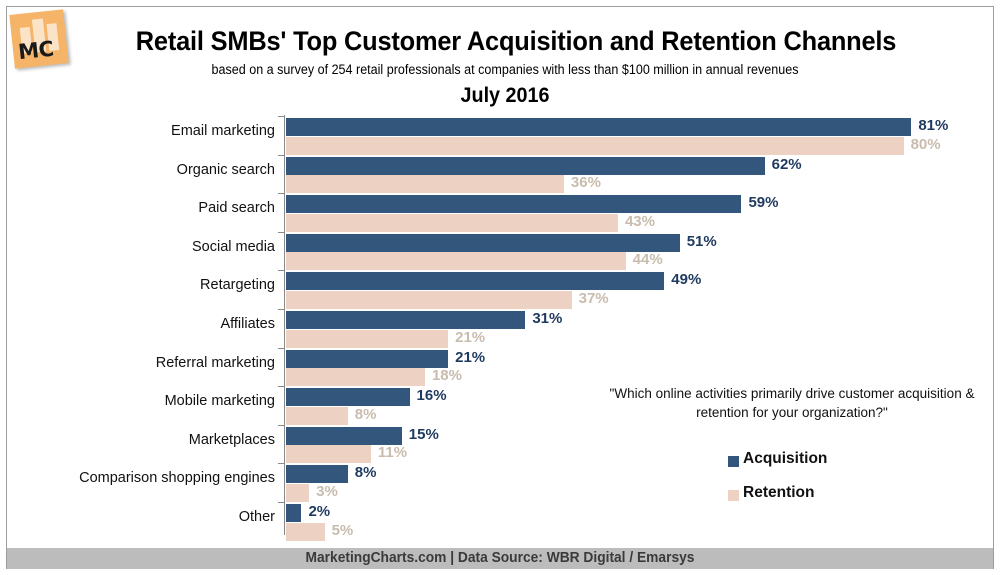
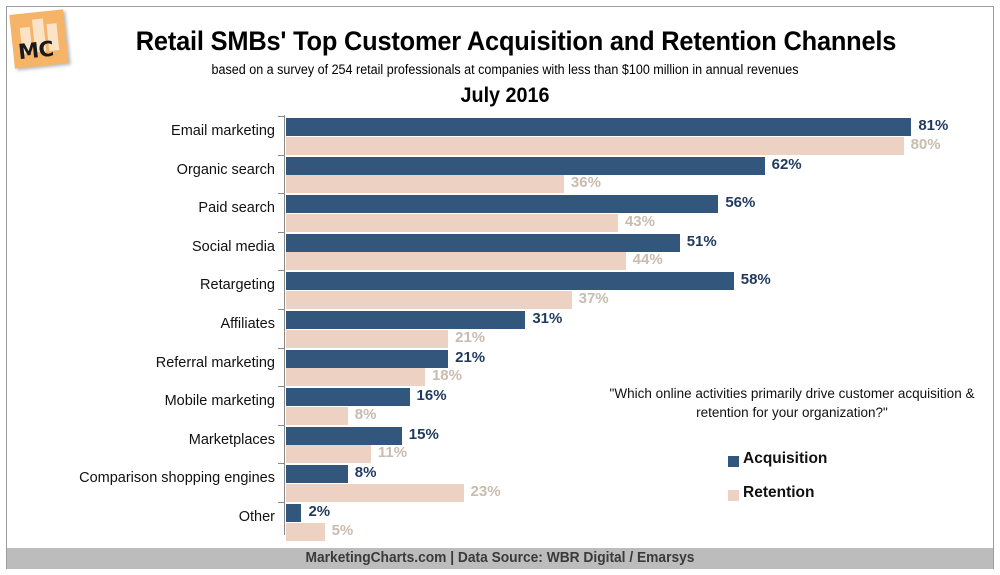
Acquisition/Paid search: 59% -> 56%
Acquisition/Retargeting: 49% -> 58%
Retention/Comparison shopping engines: 3% -> 23%
